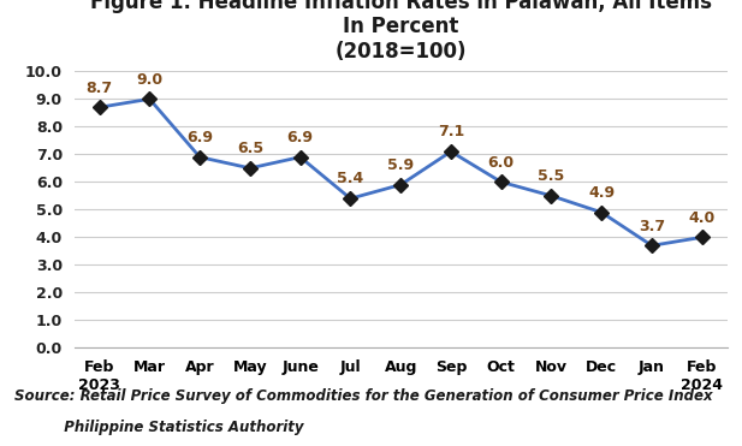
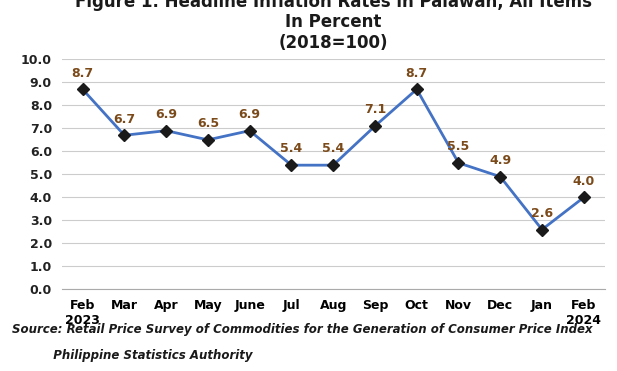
Mar: 9.0 -> 6.7
Aug: 5.9 -> 5.4
Oct: 6.0 -> 8.7
Jan: 3.7 -> 2.6
